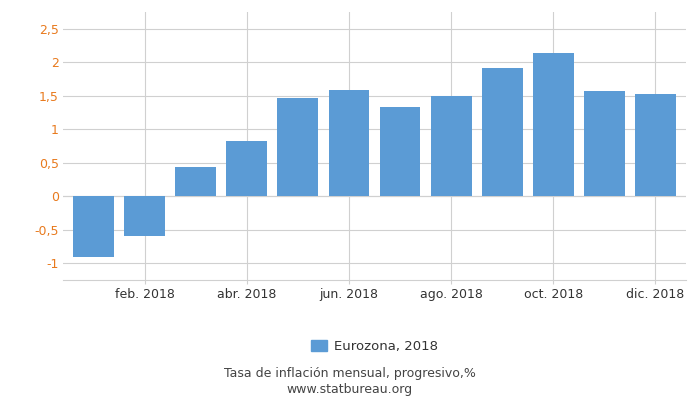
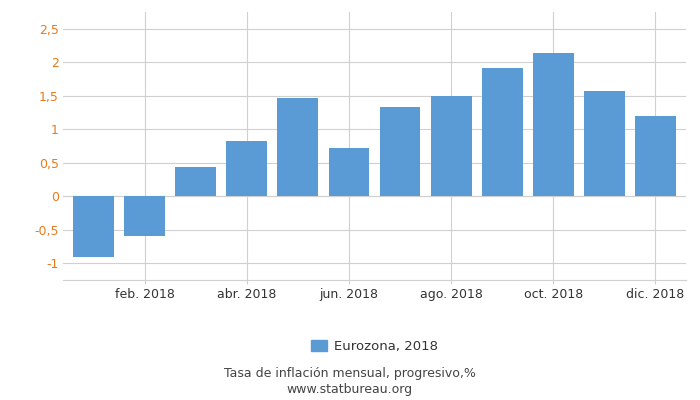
jun. 2018: 1,58 -> 0,72
dic. 2018: 1,53 -> 1,20
